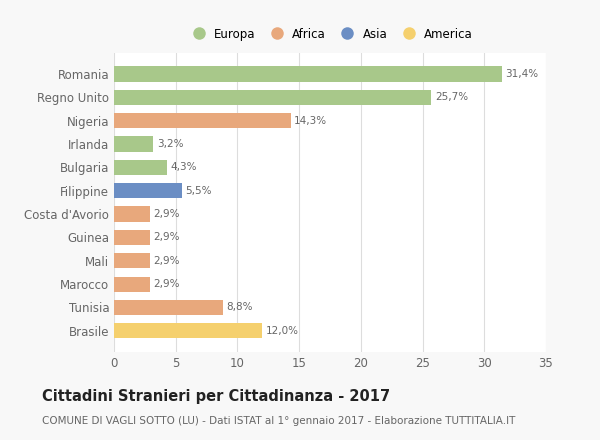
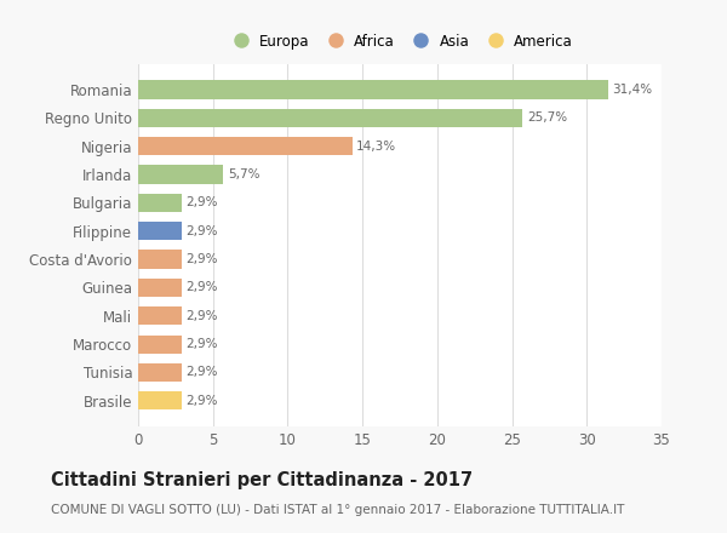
Irlanda: 3,2% -> 5,7%
Bulgaria: 4,3% -> 2,9%
Filippine: 5,5% -> 2,9%
Tunisia: 8,8% -> 2,9%
Brasile: 12,0% -> 2,9%
